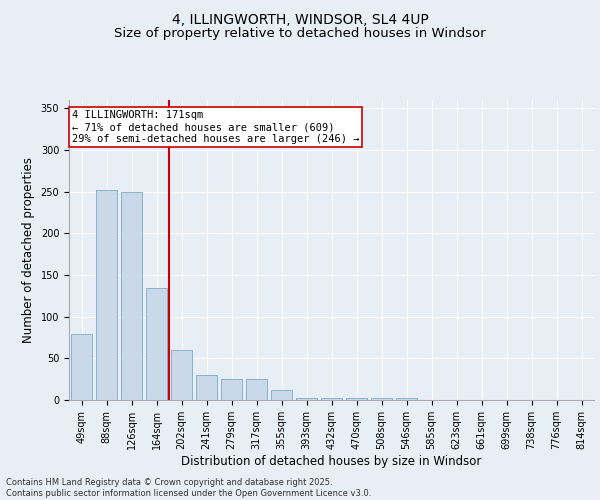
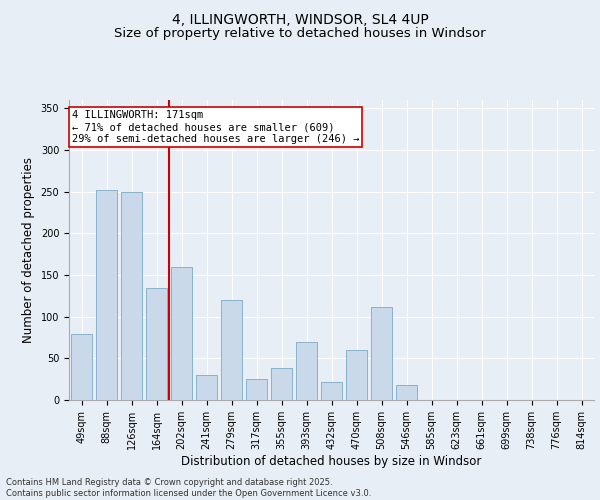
202sqm: 60 -> 160
279sqm: 25 -> 120
355sqm: 12 -> 38
393sqm: 2 -> 70
432sqm: 2 -> 22
470sqm: 2 -> 60
508sqm: 2 -> 112
546sqm: 2 -> 18
